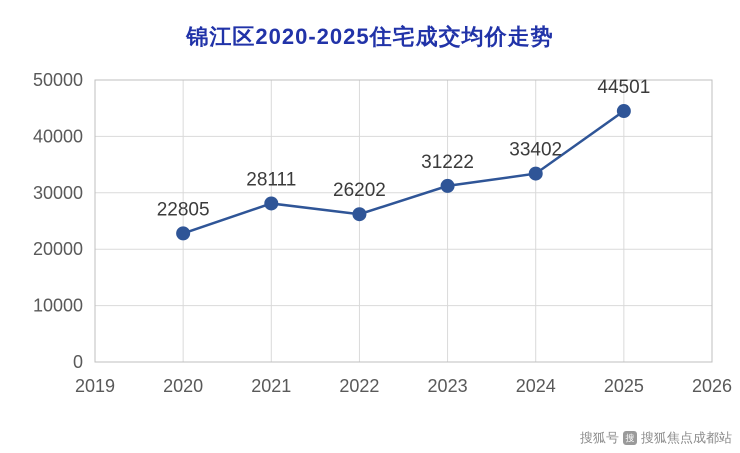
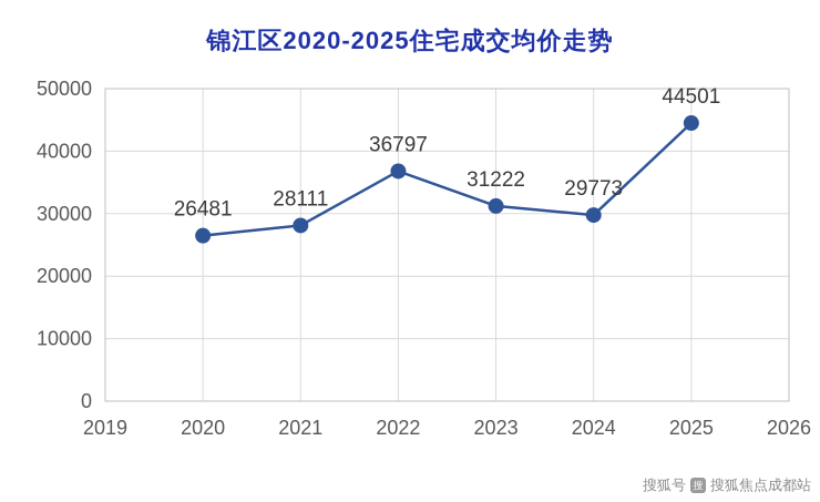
2020: 22805 -> 26481
2022: 26202 -> 36797
2024: 33402 -> 29773
